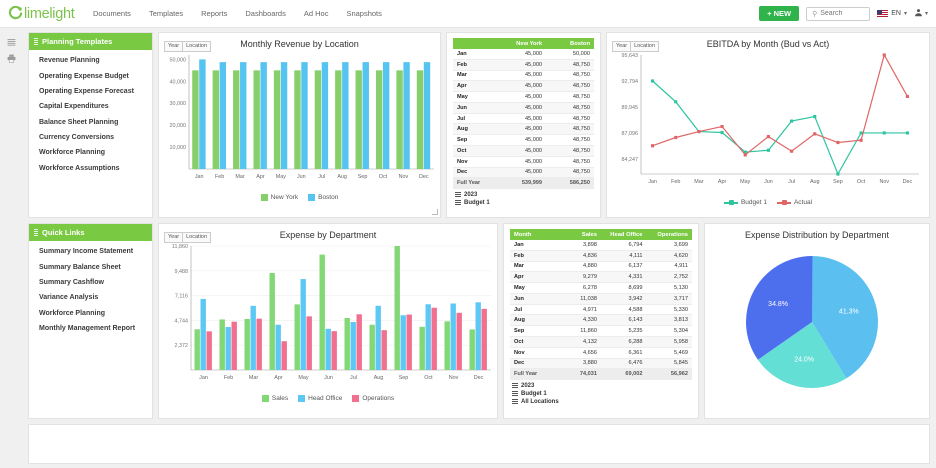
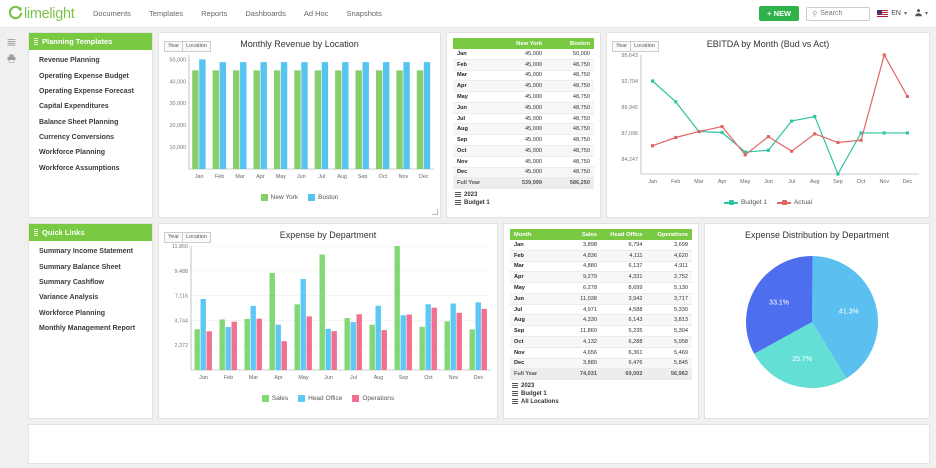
Expense Distribution by Department/Operations: 24.0% -> 25.7%
Expense Distribution by Department/Head Office: 34.8% -> 33.1%
